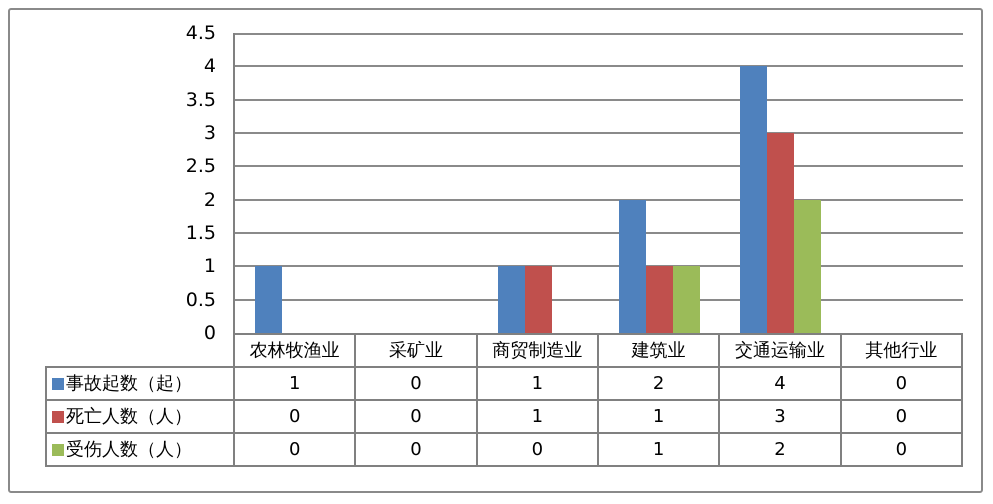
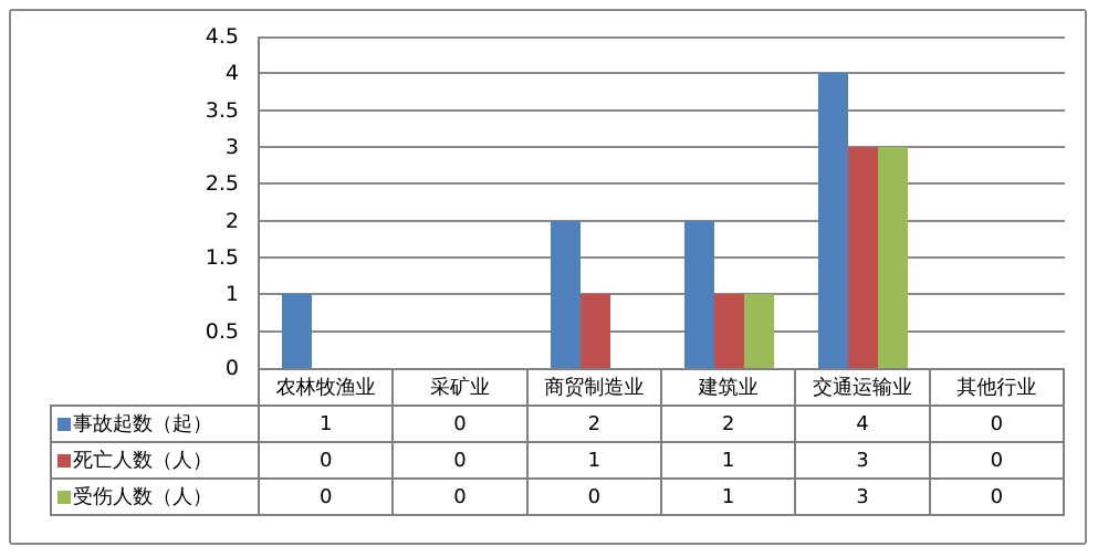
事故起数（起）/商贸制造业: 1 -> 2
受伤人数（人）/交通运输业: 2 -> 3
